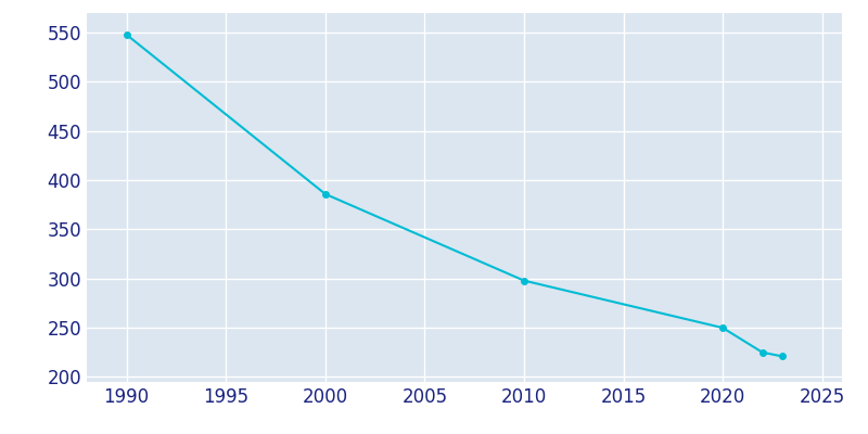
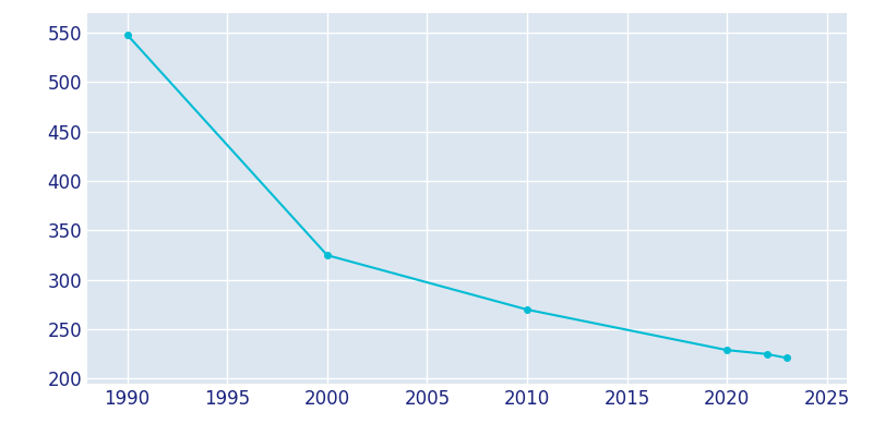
2000: 386 -> 325
2010: 298 -> 270
2020: 250 -> 229
